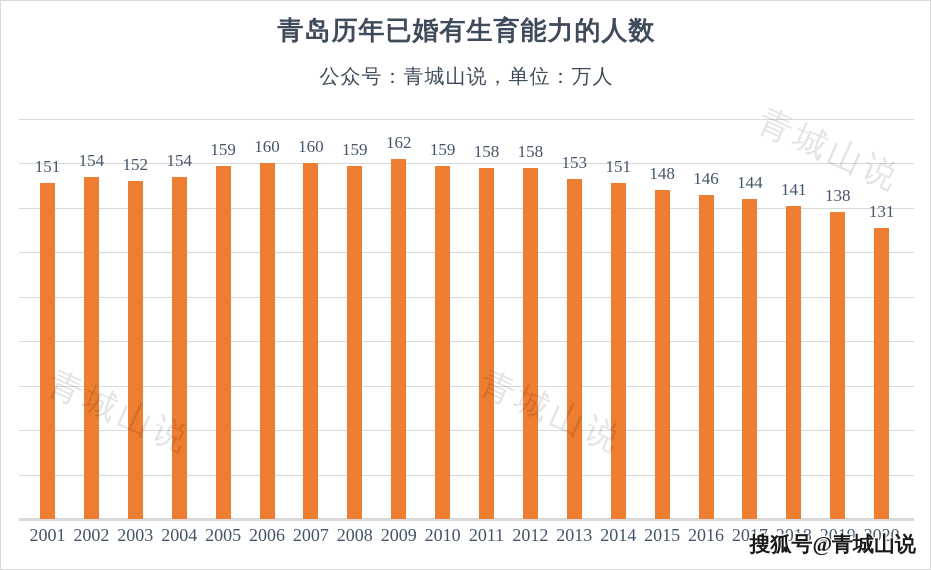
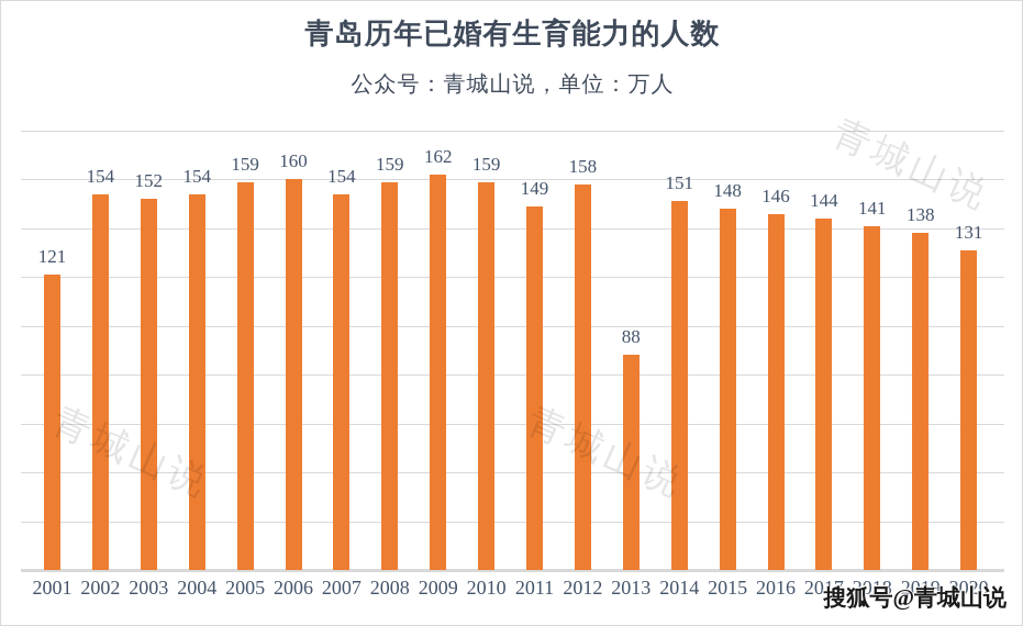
2001: 151 -> 121
2007: 160 -> 154
2011: 158 -> 149
2013: 153 -> 88
